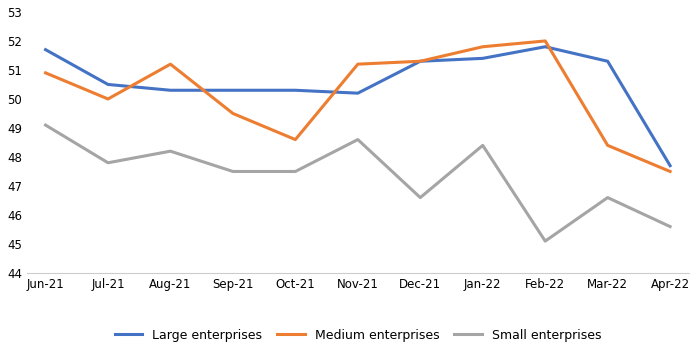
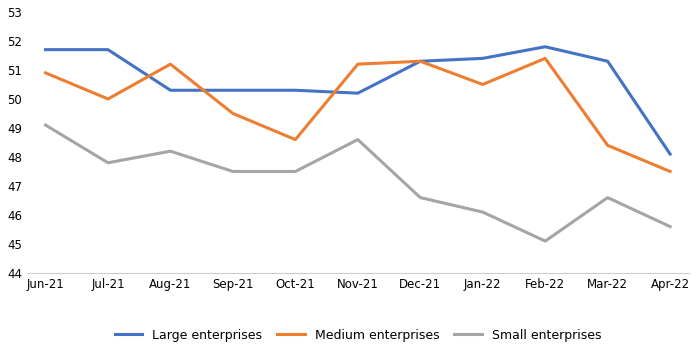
Large enterprises/Jul-21: 50.5 -> 51.7
Medium enterprises/Jan-22: 51.8 -> 50.5
Small enterprises/Jan-22: 48.4 -> 46.1
Medium enterprises/Feb-22: 52.0 -> 51.4
Large enterprises/Apr-22: 47.7 -> 48.1
